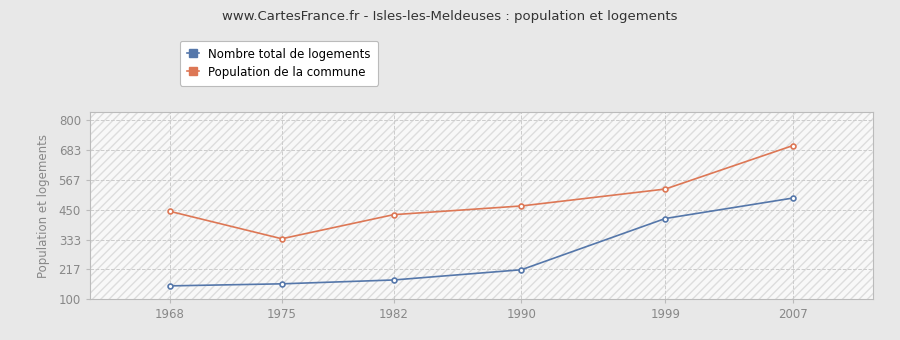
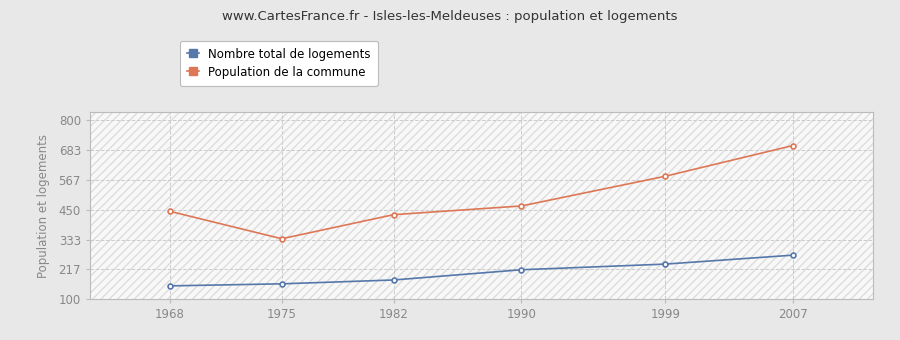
Nombre total de logements/1999: 415 -> 237
Population de la commune/1999: 530 -> 580
Nombre total de logements/2007: 495 -> 272
